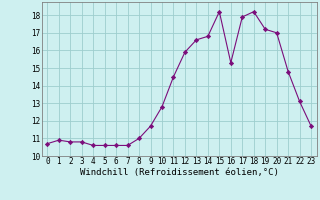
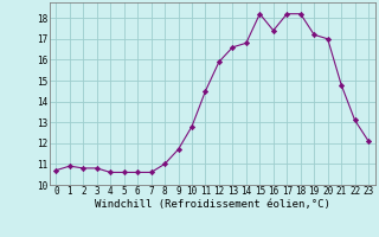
16: 15.3 -> 17.4
17: 17.9 -> 18.2
23: 11.7 -> 12.1
